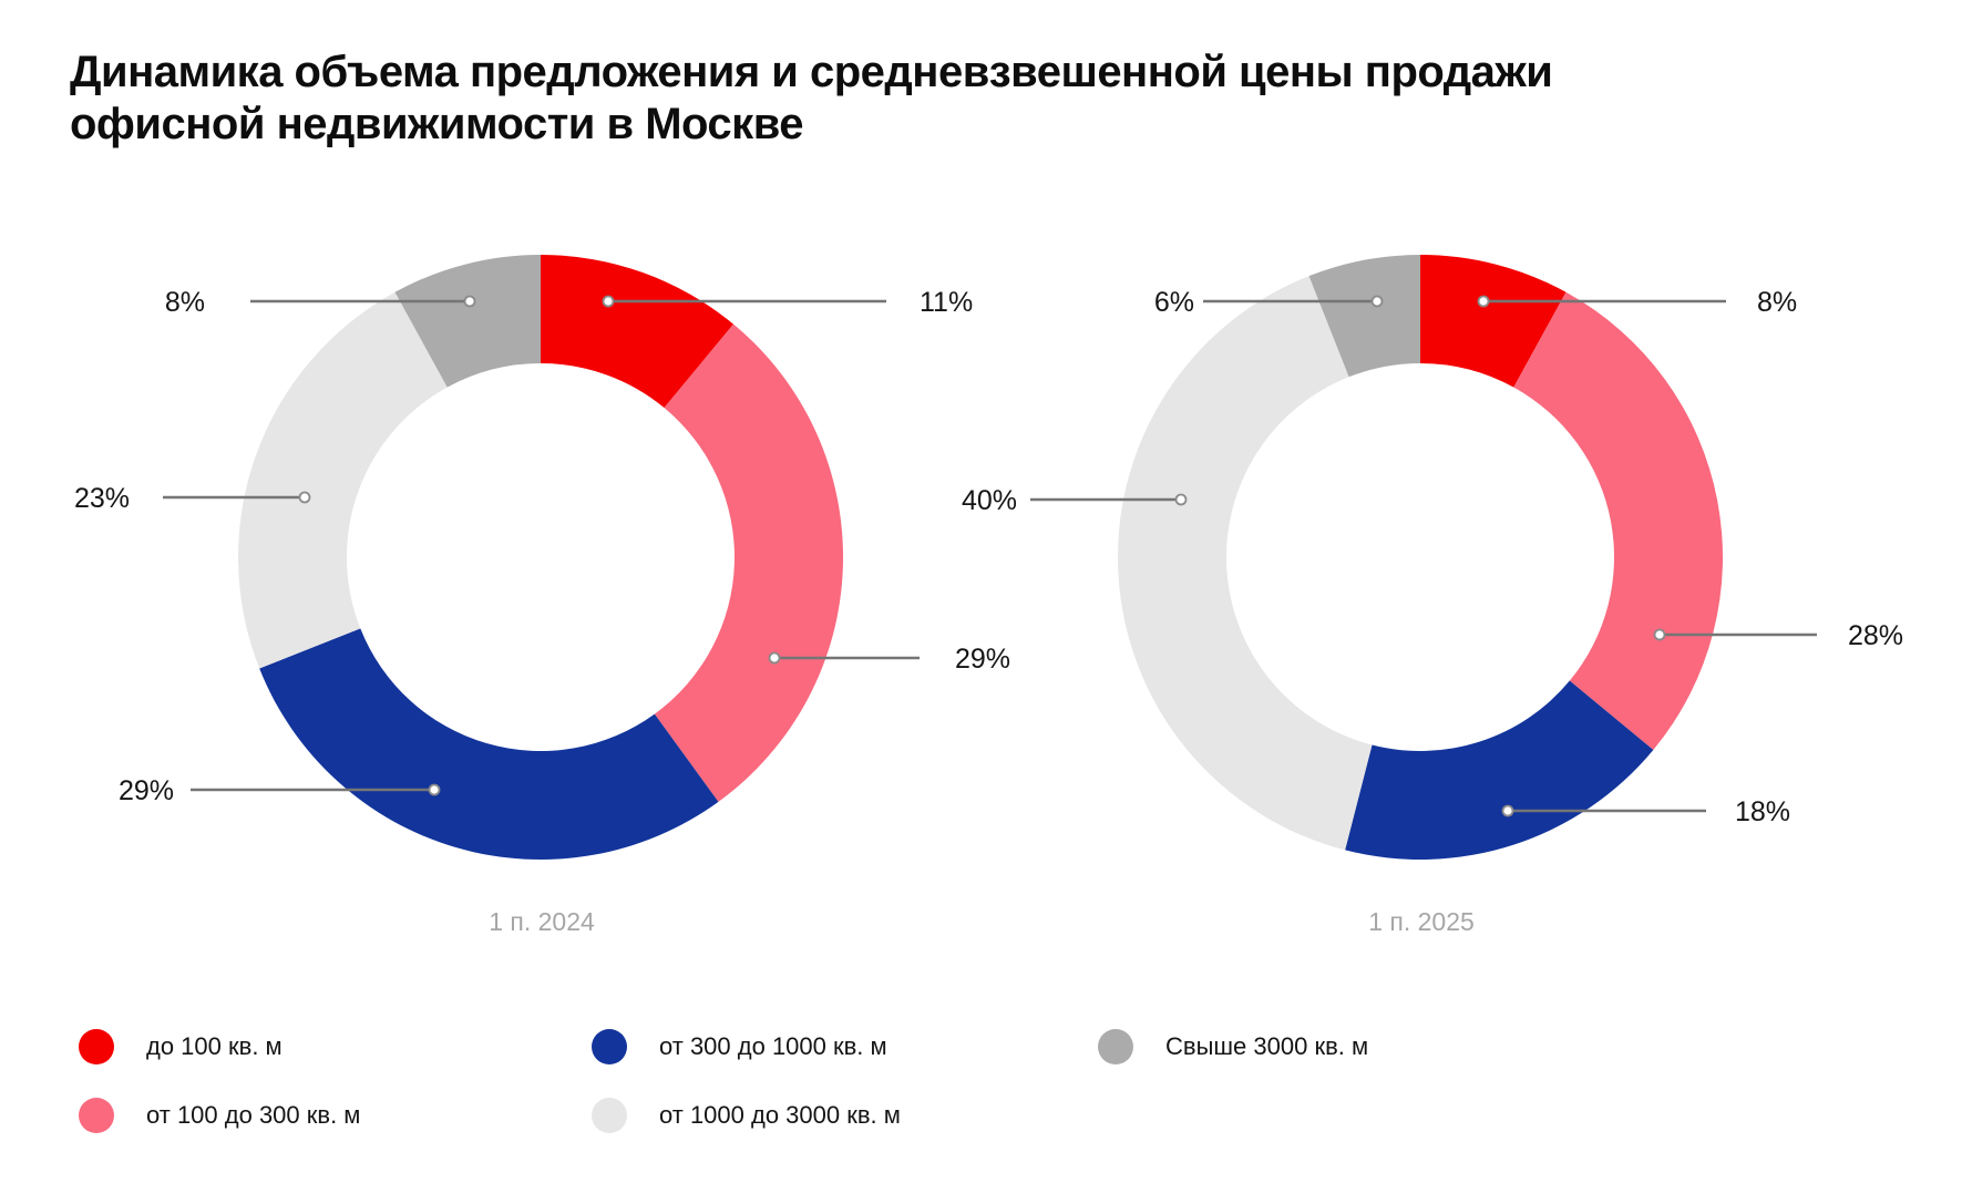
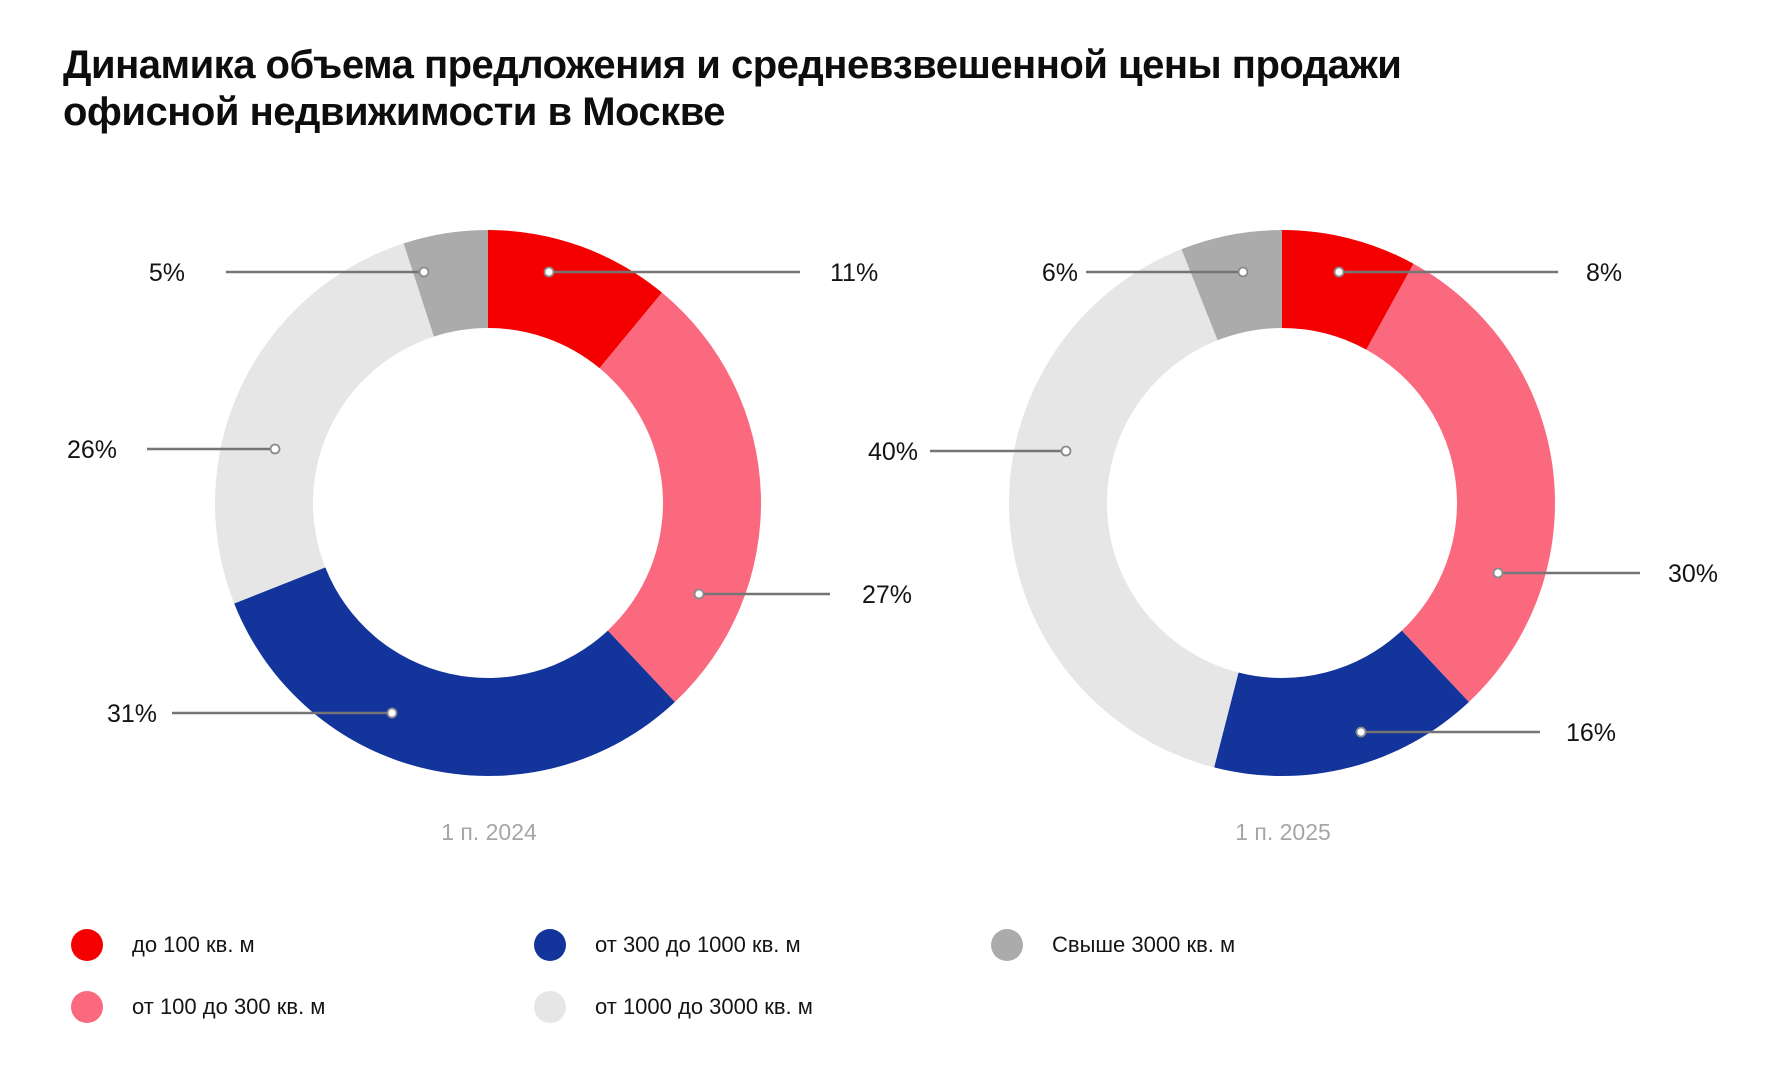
1 п. 2024/от 100 до 300 кв. м: 29% -> 27%
1 п. 2025/от 100 до 300 кв. м: 28% -> 30%
1 п. 2024/от 300 до 1000 кв. м: 29% -> 31%
1 п. 2025/от 300 до 1000 кв. м: 18% -> 16%
1 п. 2024/от 1000 до 3000 кв. м: 23% -> 26%
1 п. 2024/Свыше 3000 кв. м: 8% -> 5%
